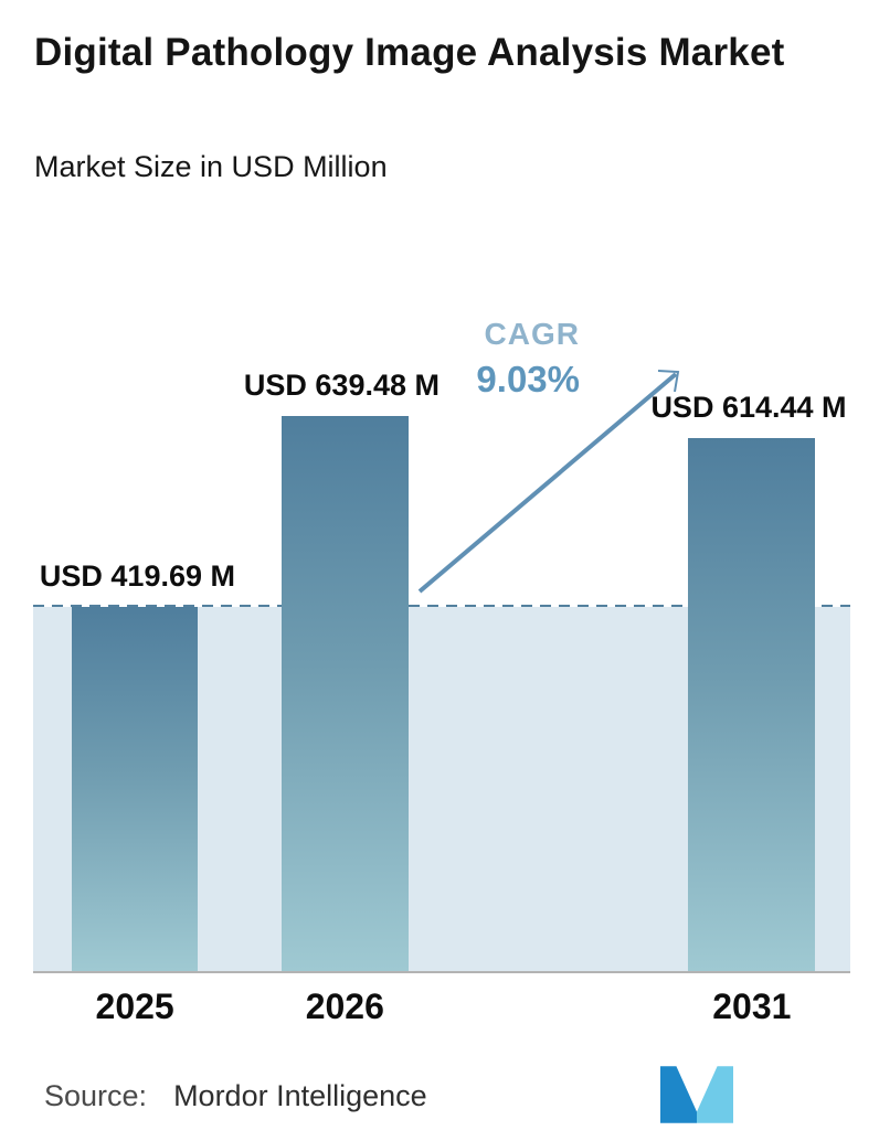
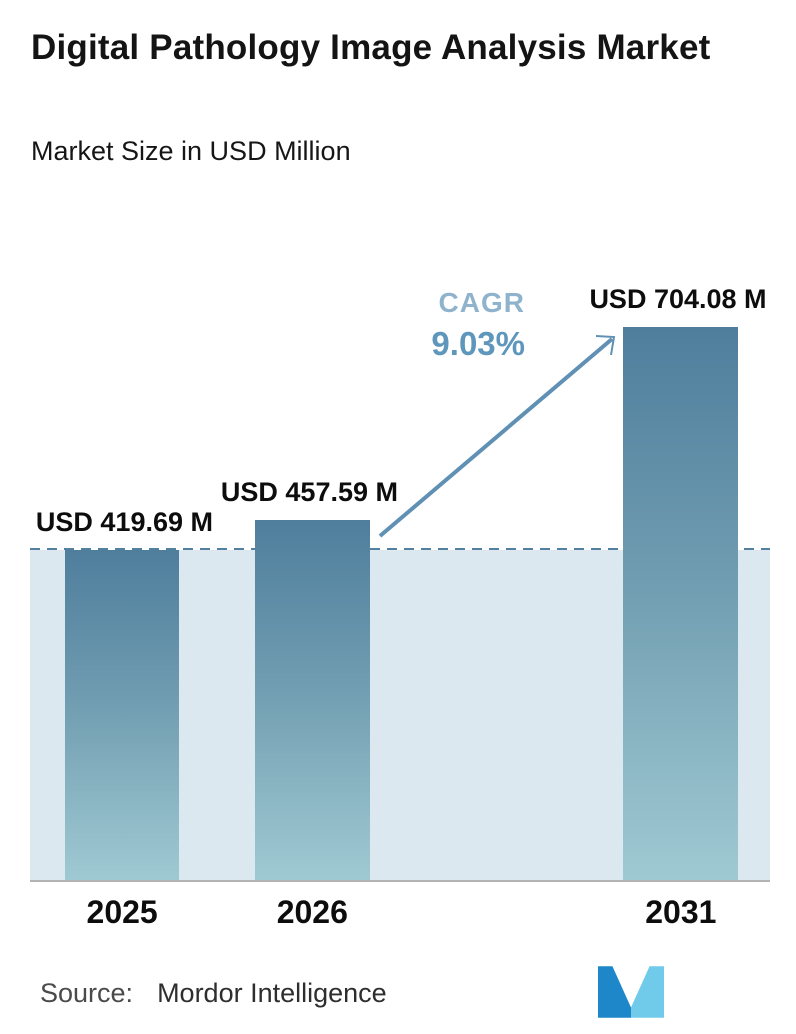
2026: 639.48 -> 457.59
2031: 614.44 -> 704.08
